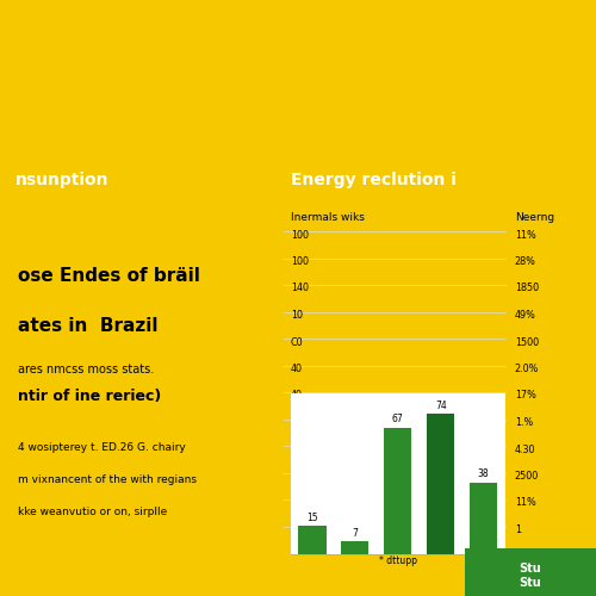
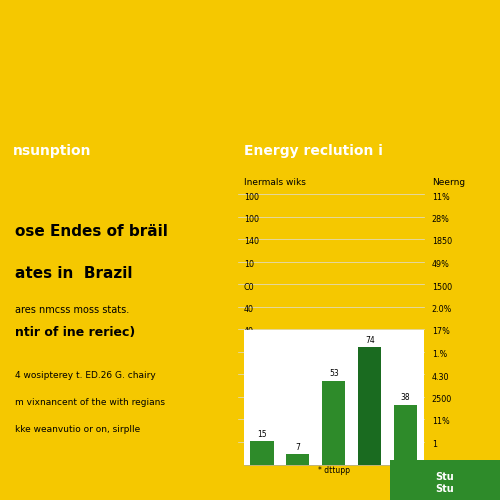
* dttupp: 67 -> 53
